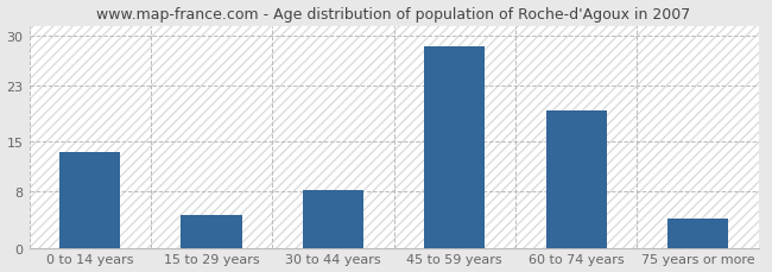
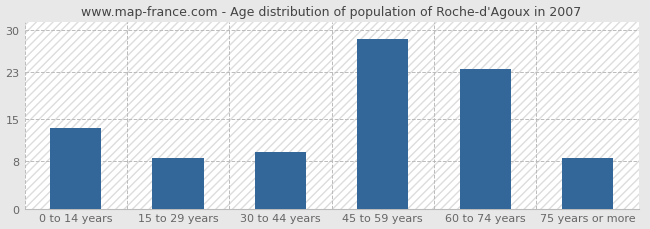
15 to 29 years: 4.6 -> 8.5
30 to 44 years: 8.2 -> 9.5
60 to 74 years: 19.4 -> 23.5
75 years or more: 4.2 -> 8.5
